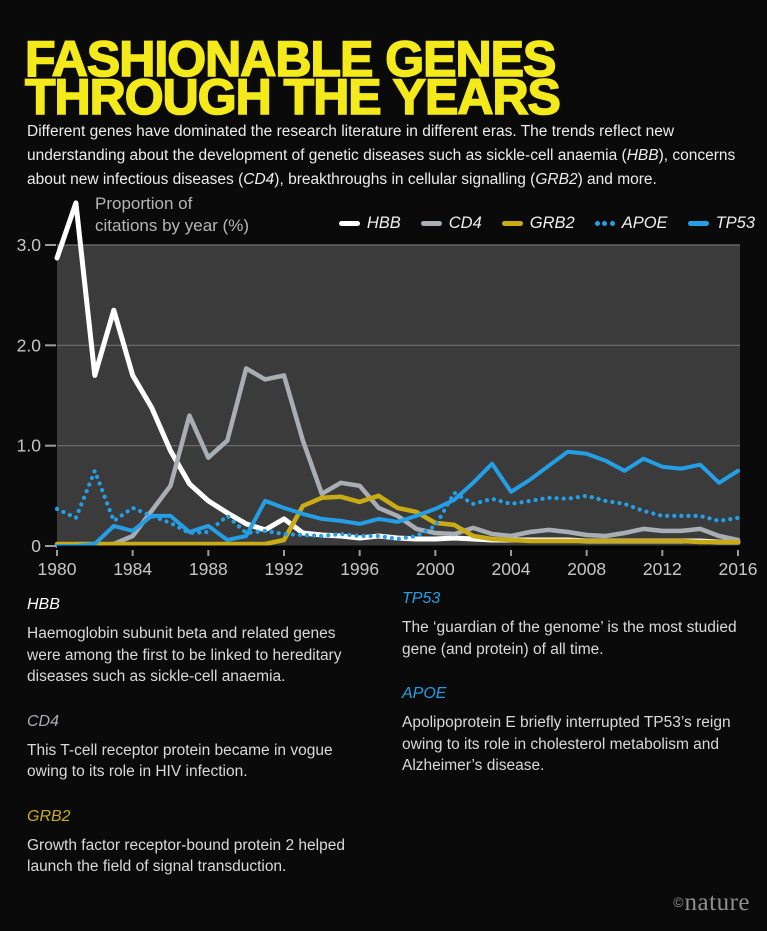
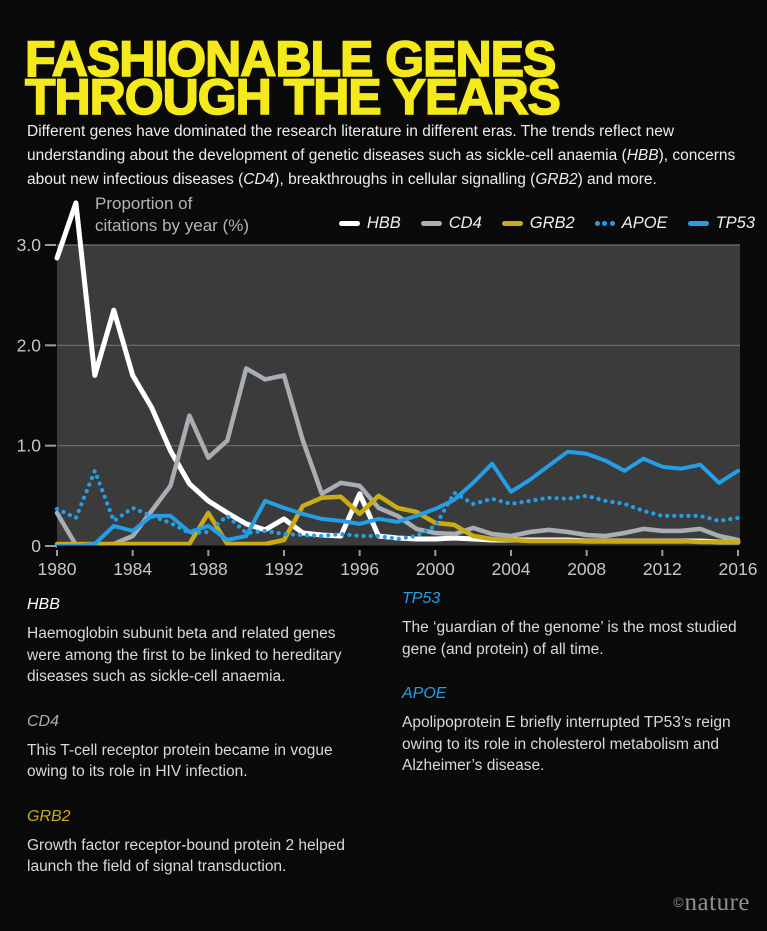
CD4/1980: 0.01 -> 0.33
GRB2/1988: 0.02 -> 0.33
HBB/1996: 0.08 -> 0.52
GRB2/1996: 0.44 -> 0.32
